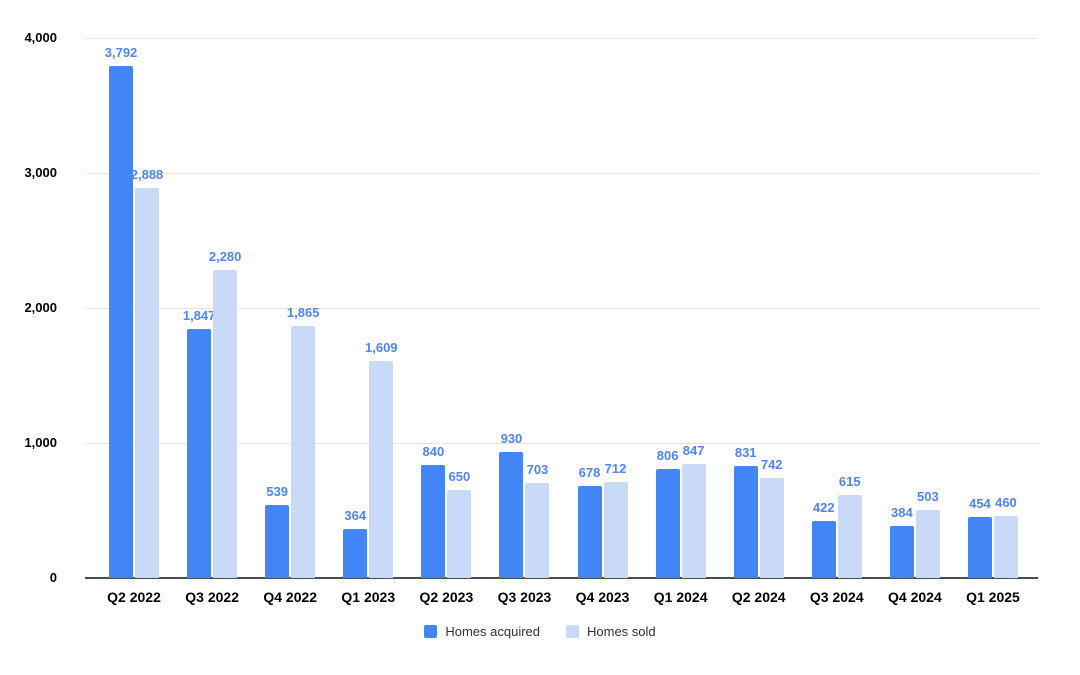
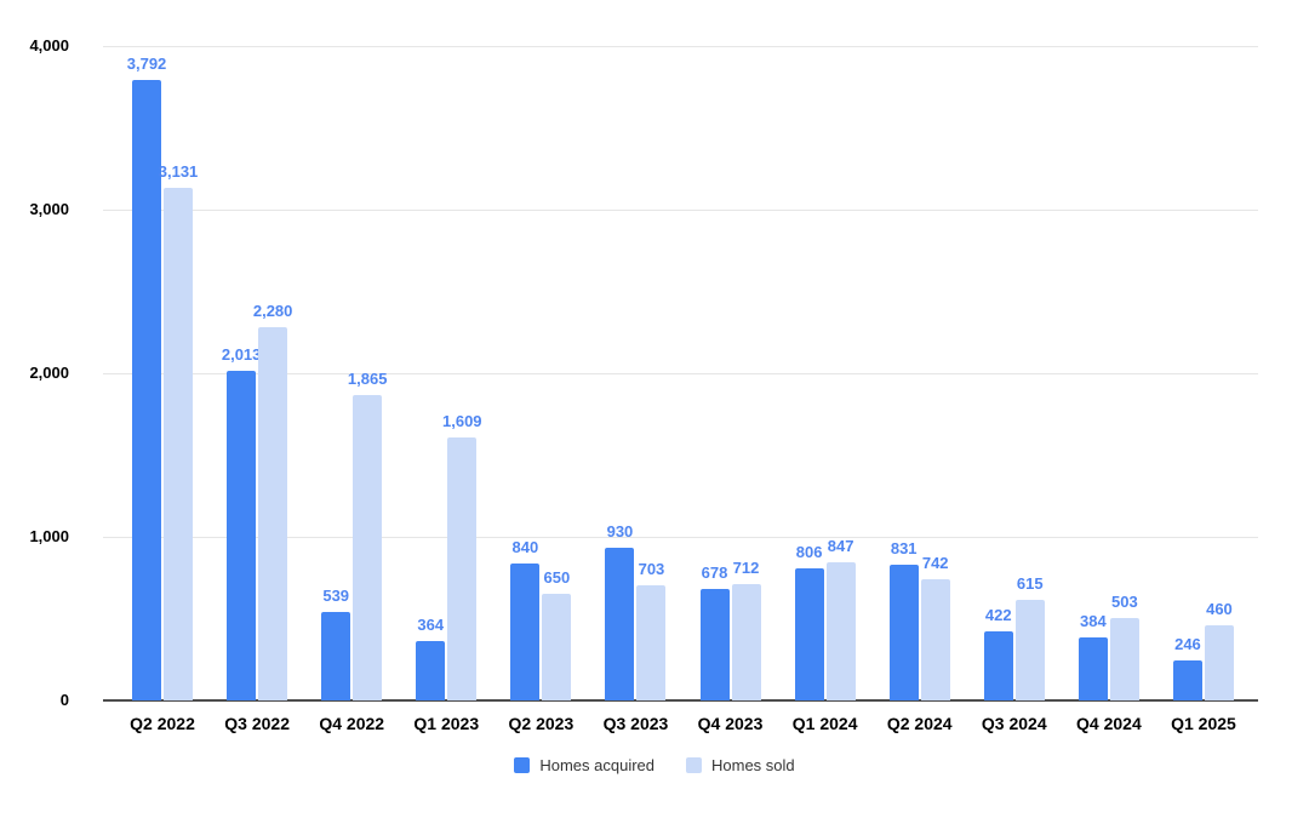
Homes sold/Q2 2022: 2,888 -> 3,131
Homes acquired/Q3 2022: 1,847 -> 2,013
Homes acquired/Q1 2025: 454 -> 246
